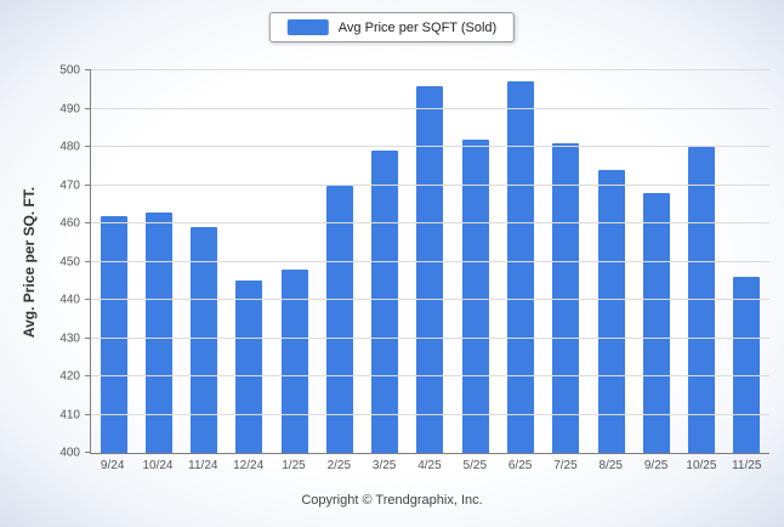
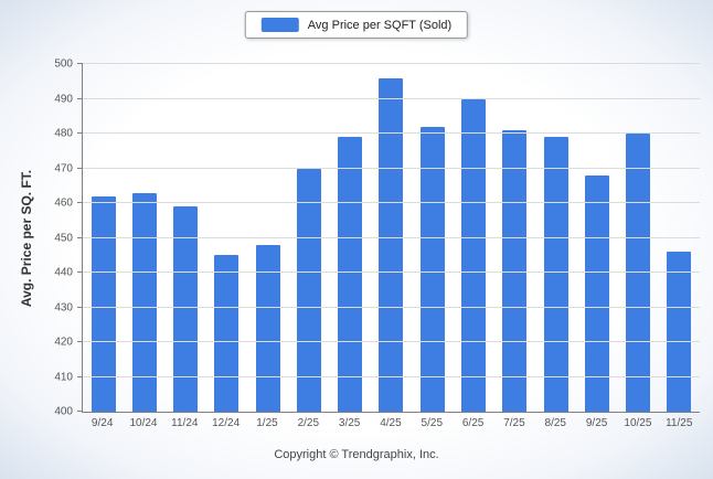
6/25: 497 -> 490
8/25: 474 -> 479
